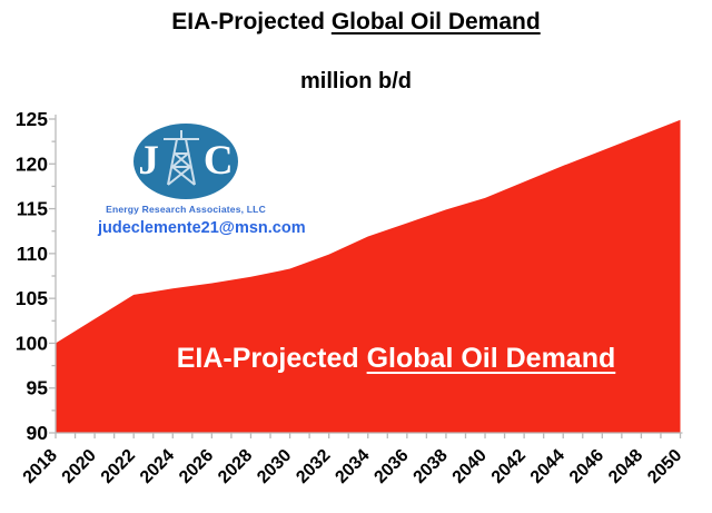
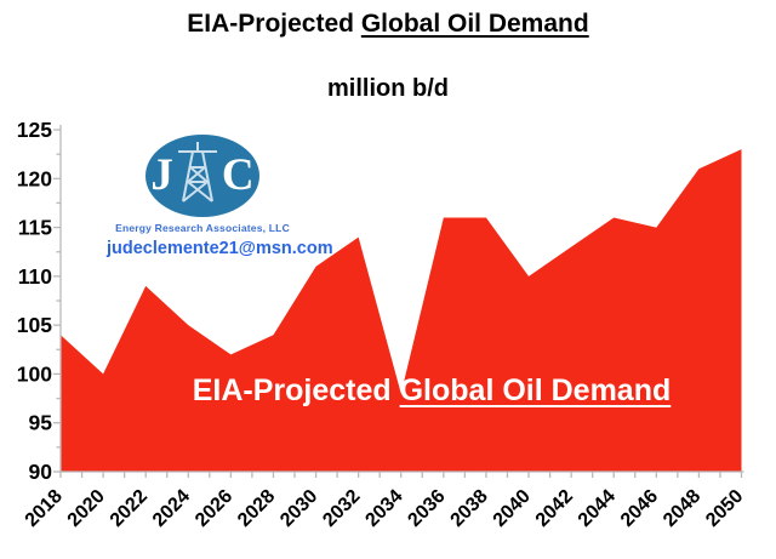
2018: 100 -> 104
2020: 103 -> 100
2022: 105 -> 109
2024: 106 -> 105
2026: 107 -> 102
2028: 107 -> 104
2030: 108 -> 111
2032: 110 -> 114
2034: 112 -> 98
2036: 113 -> 116
2038: 115 -> 116
2040: 116 -> 110
2042: 118 -> 113
2044: 120 -> 116
2046: 122 -> 115
2048: 123 -> 121
2050: 125 -> 123
